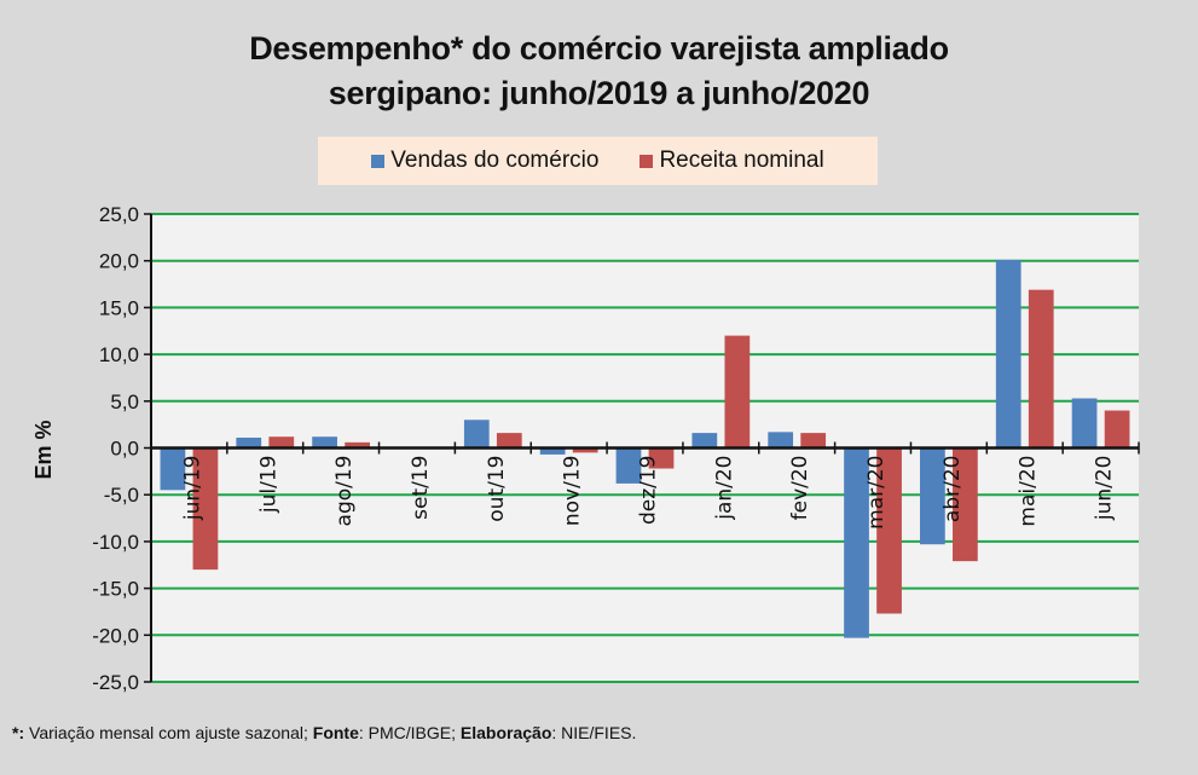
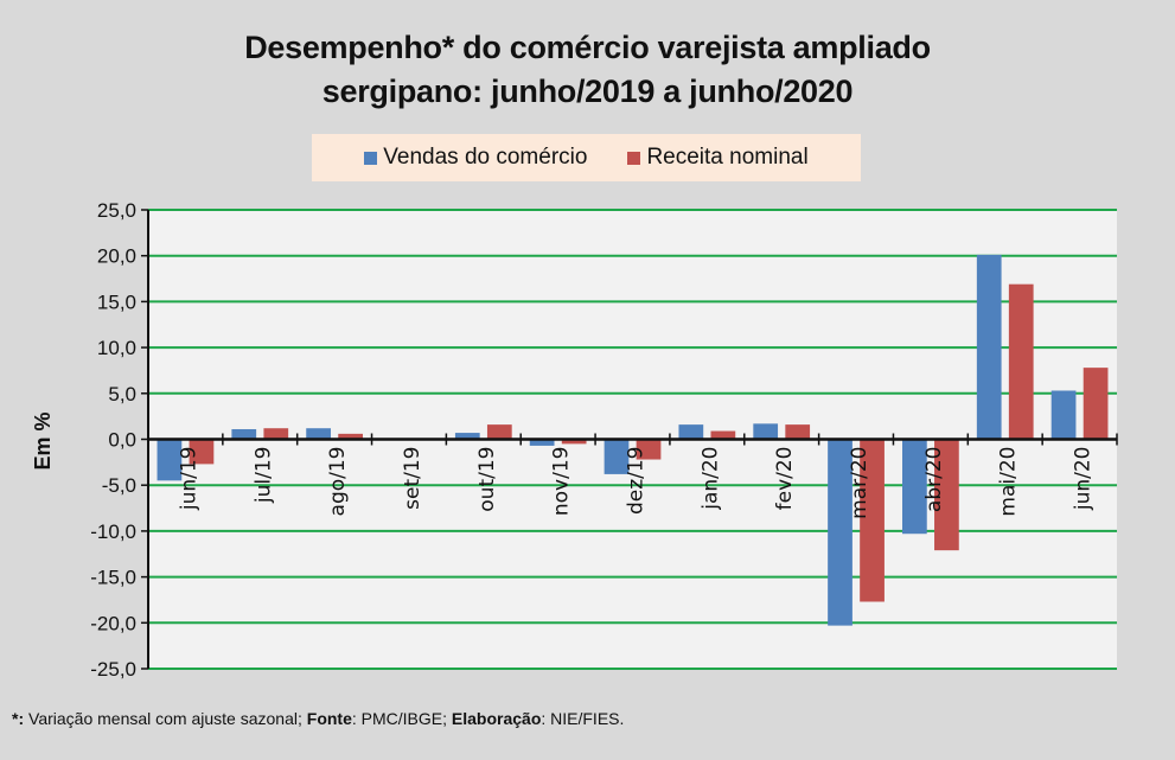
Receita nominal/jun/19: -13 -> -3
Vendas do comércio/out/19: 3 -> 1
Receita nominal/jan/20: 12 -> 1
Receita nominal/jun/20: 4 -> 8
